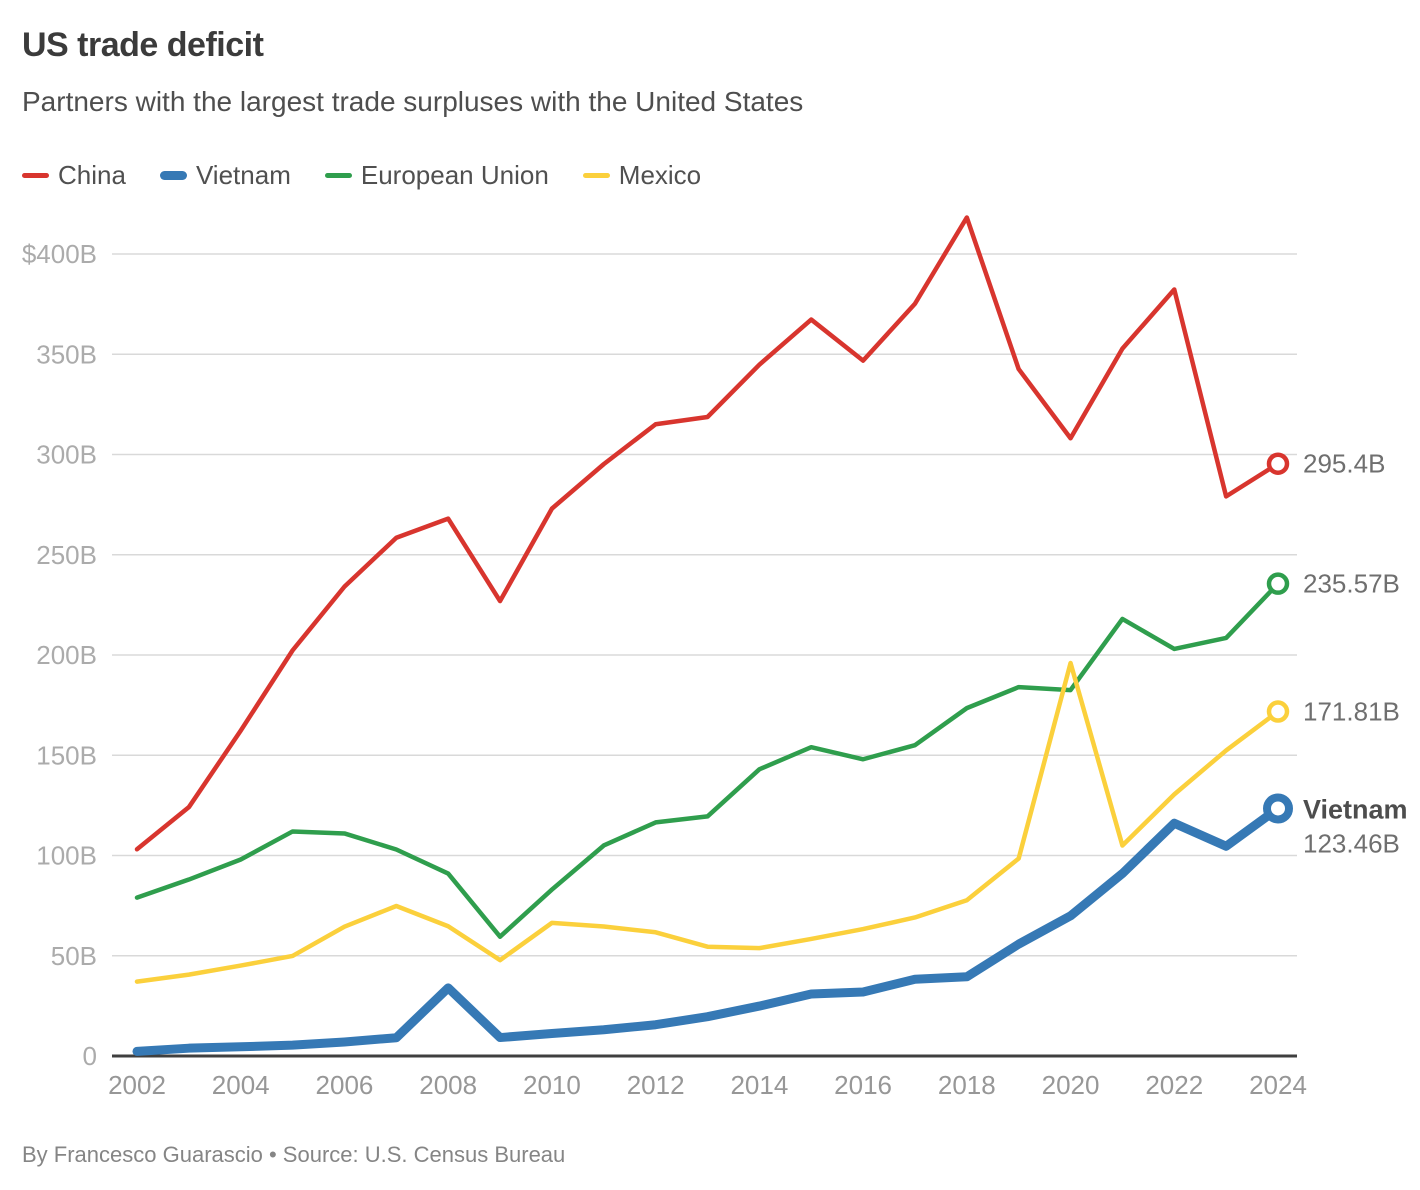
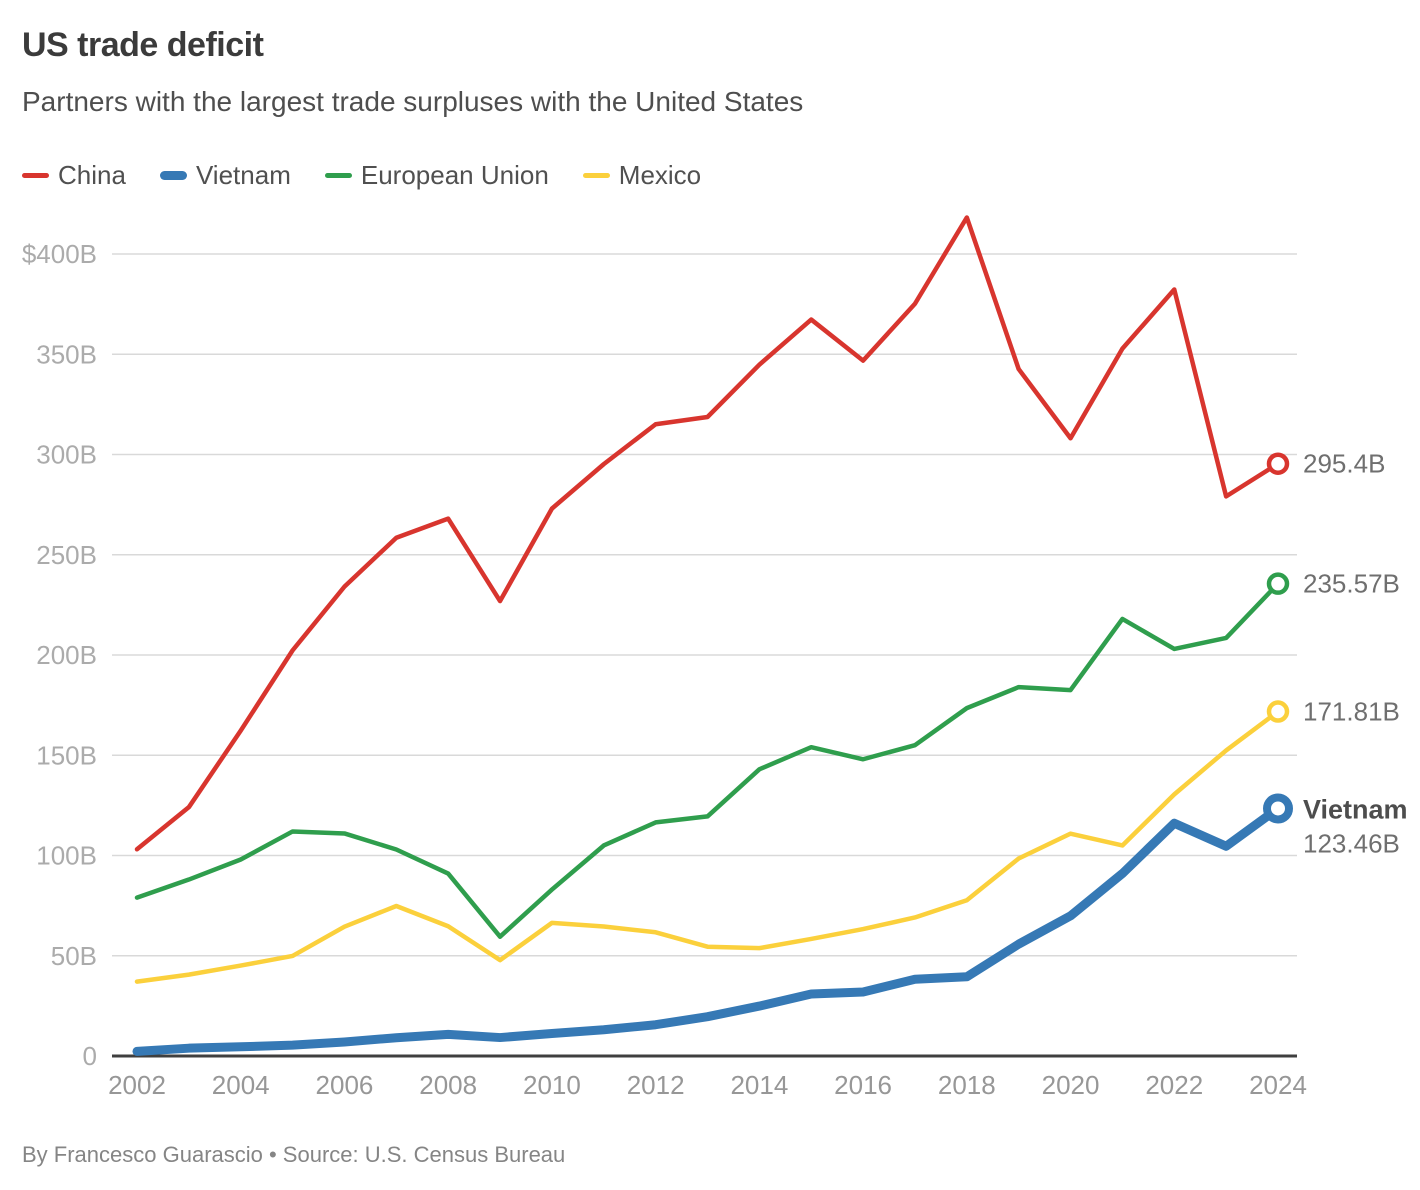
Vietnam/2008: $34B -> $11B
Mexico/2020: $196B -> $111B
